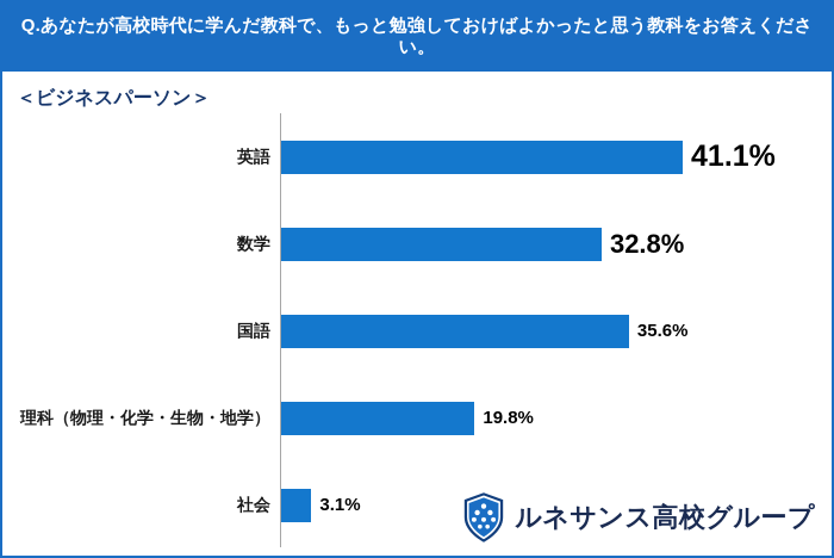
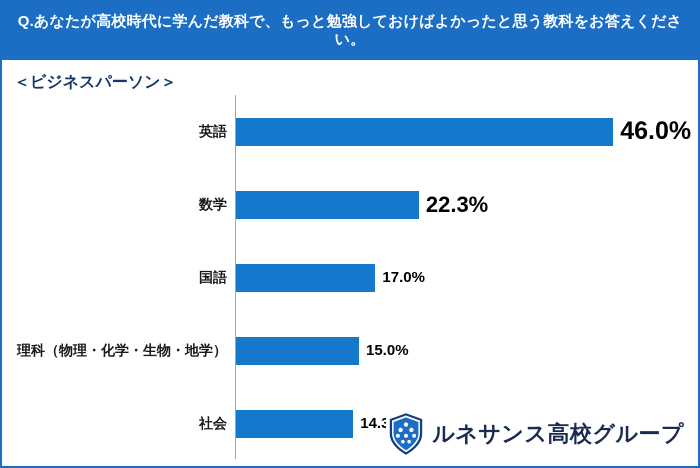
英語: 41.1% -> 46.0%
数学: 32.8% -> 22.3%
国語: 35.6% -> 17.0%
理科（物理・化学・生物・地学）: 19.8% -> 15.0%
社会: 3.1% -> 14.3%
